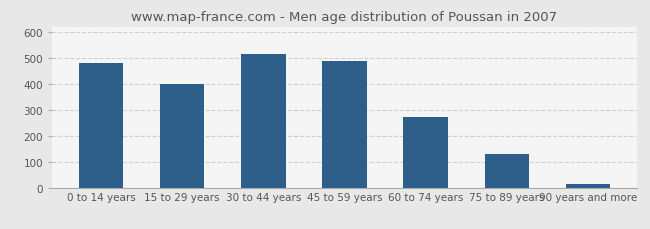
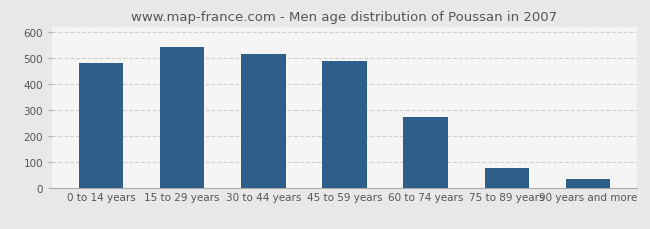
15 to 29 years: 400 -> 540
75 to 89 years: 130 -> 75
90 years and more: 13 -> 35
